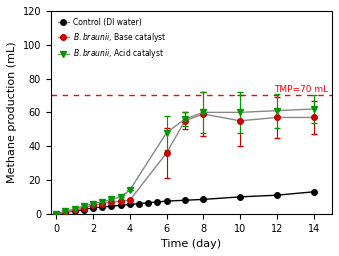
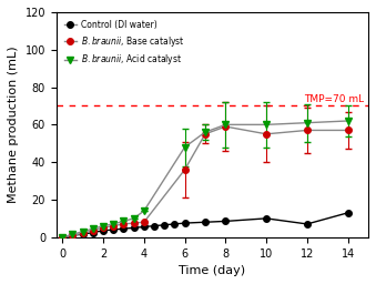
Control (DI water)/12: 11 -> 7
